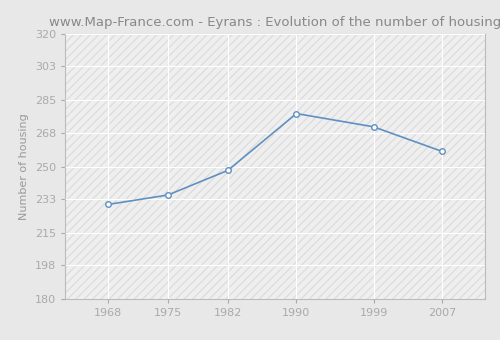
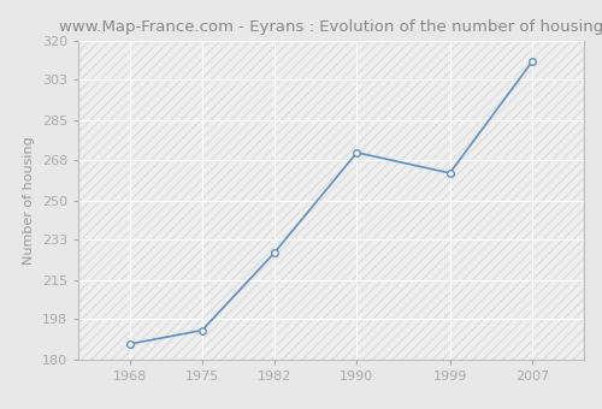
1968: 230 -> 187
1975: 235 -> 193
1982: 248 -> 227
1990: 278 -> 271
1999: 271 -> 262
2007: 258 -> 311
